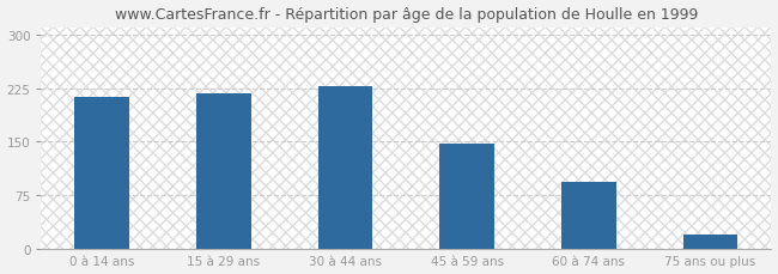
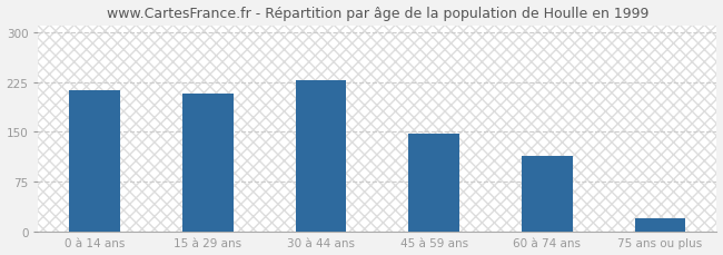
15 à 29 ans: 218 -> 208
60 à 74 ans: 93 -> 114
